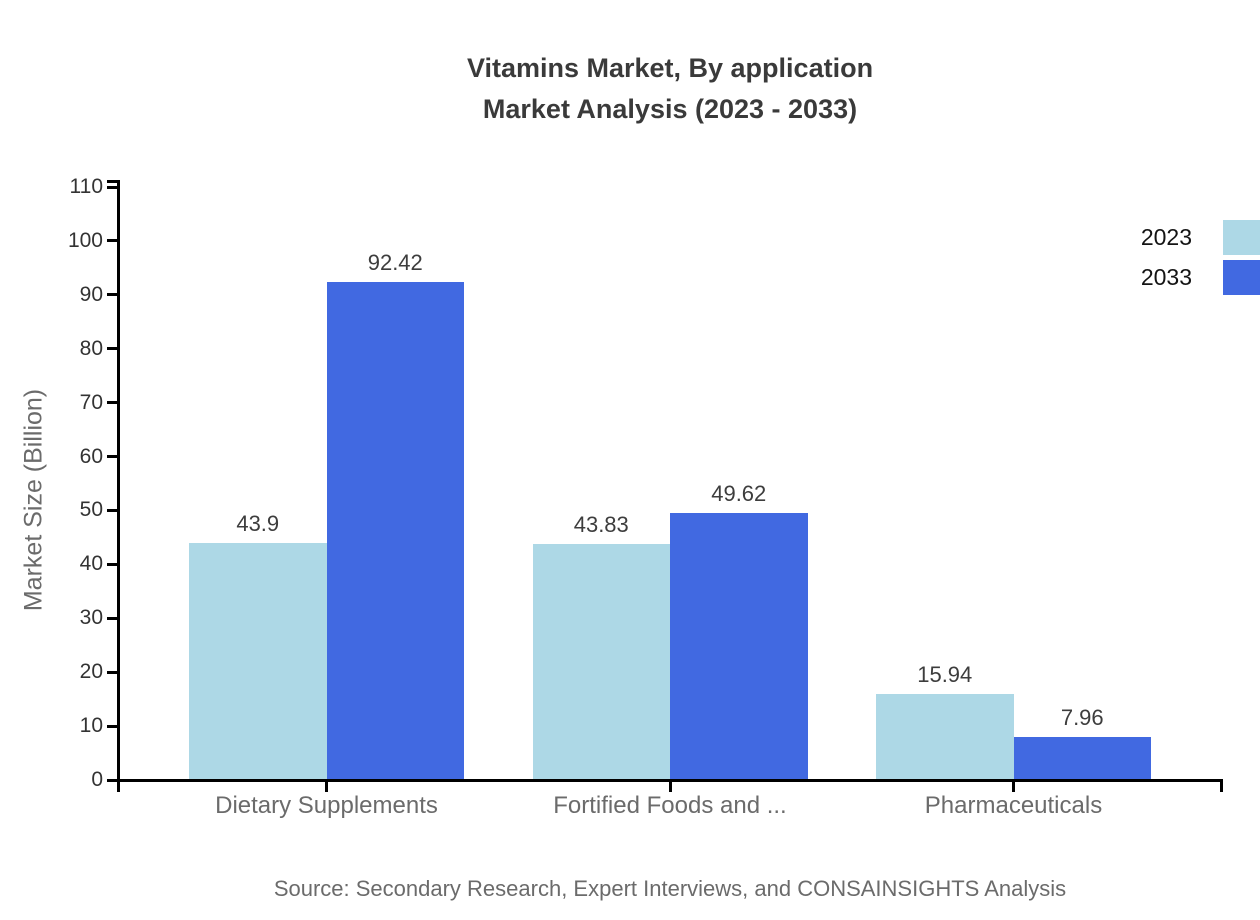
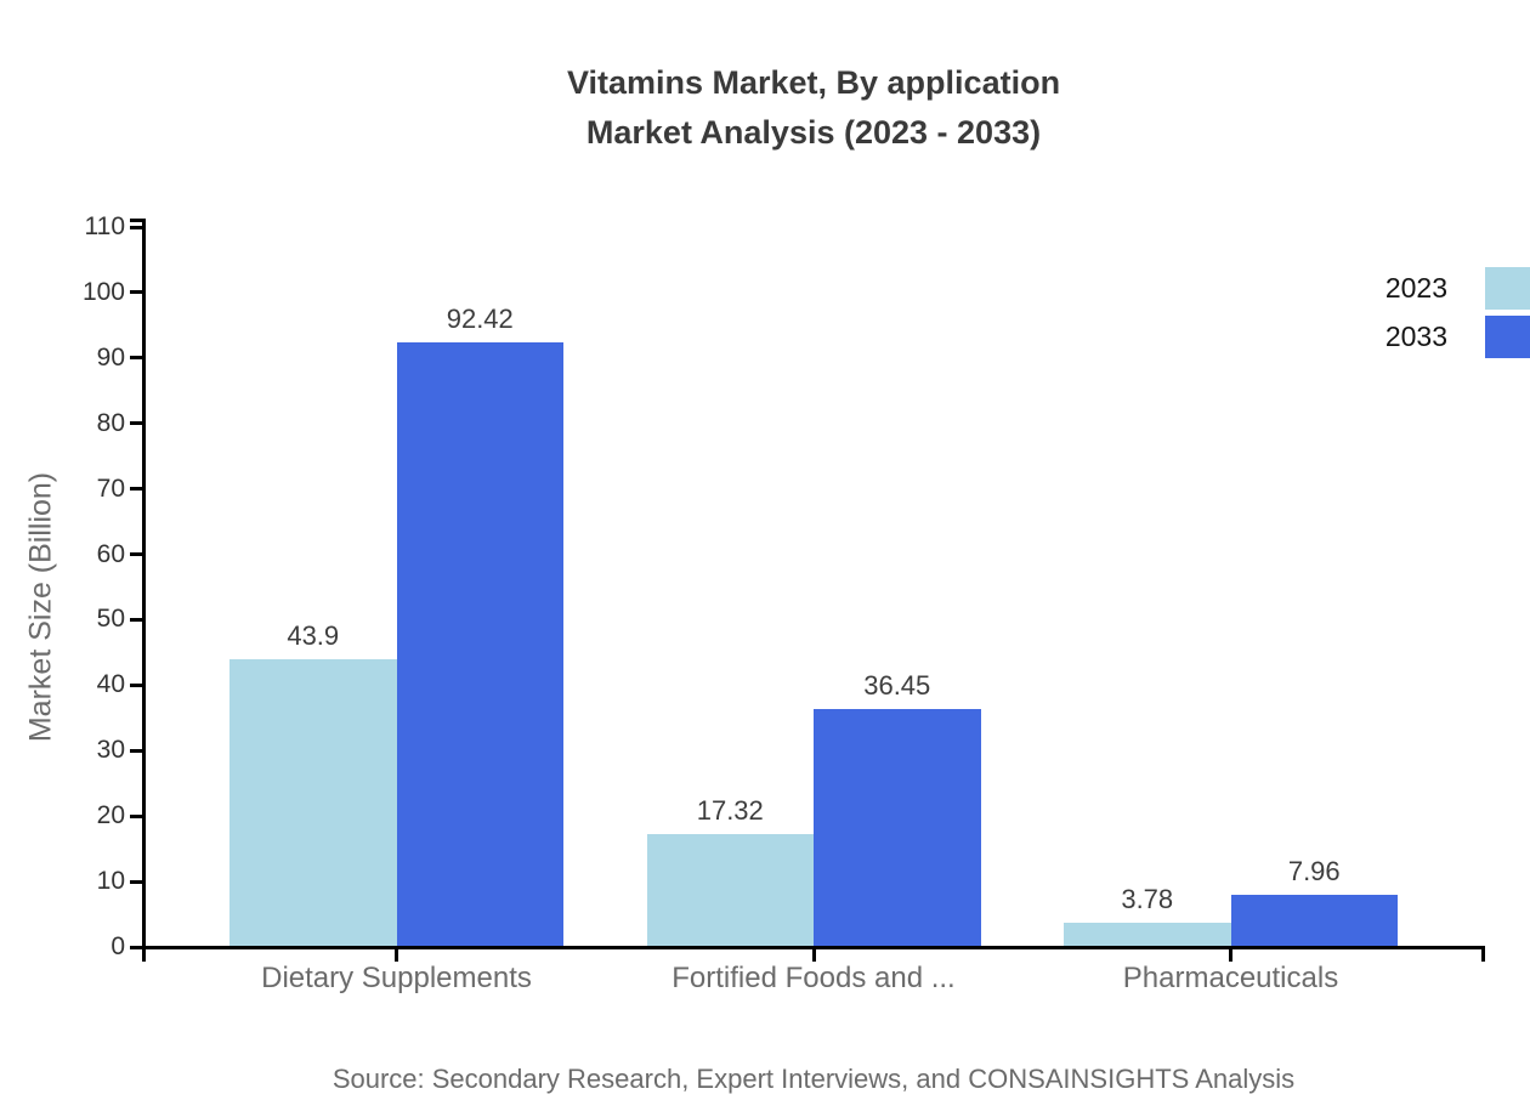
2023/Fortified Foods and ...: 43.83 -> 17.32
2033/Fortified Foods and ...: 49.62 -> 36.45
2023/Pharmaceuticals: 15.94 -> 3.78
